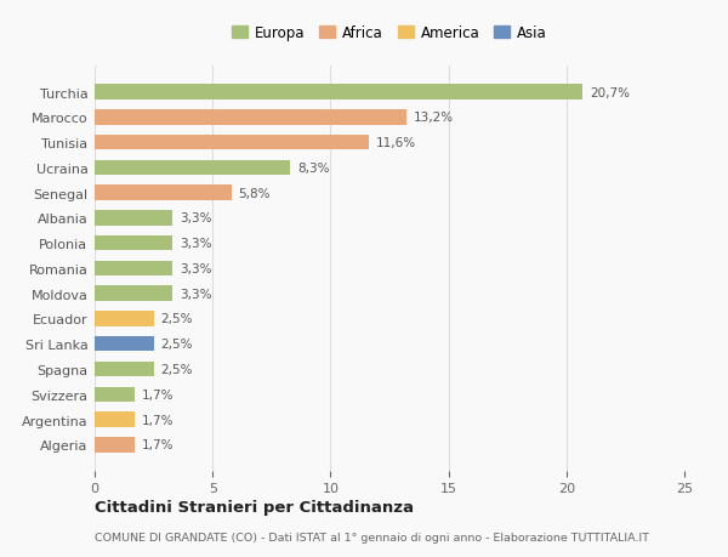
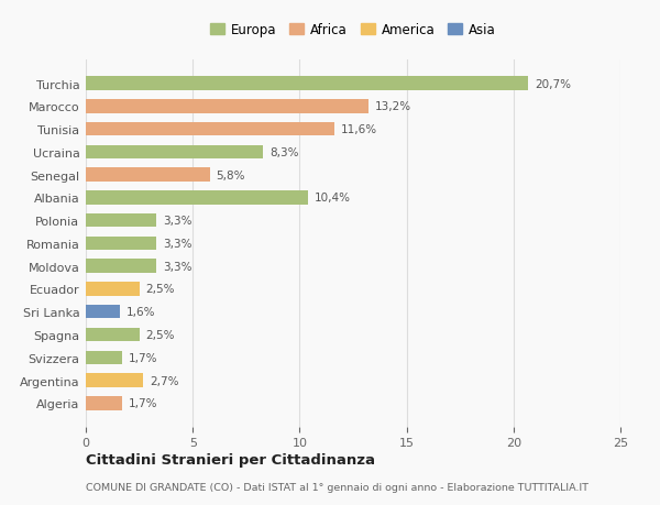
Albania: 3,3% -> 10,4%
Sri Lanka: 2,5% -> 1,6%
Argentina: 1,7% -> 2,7%
